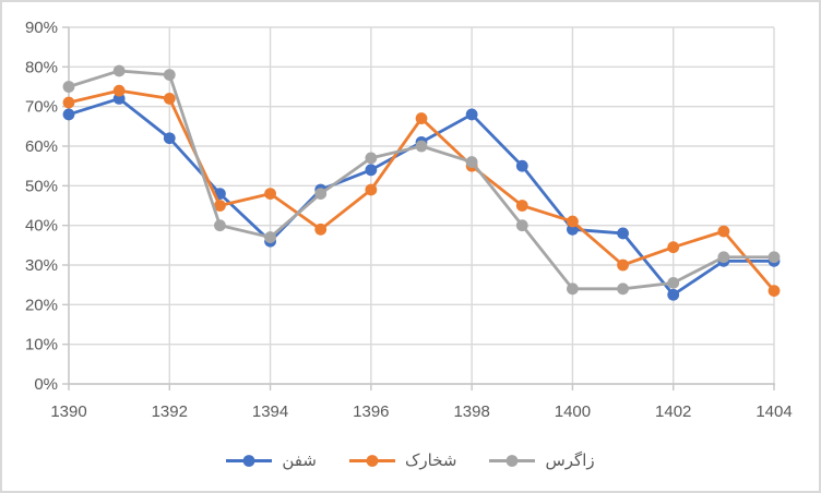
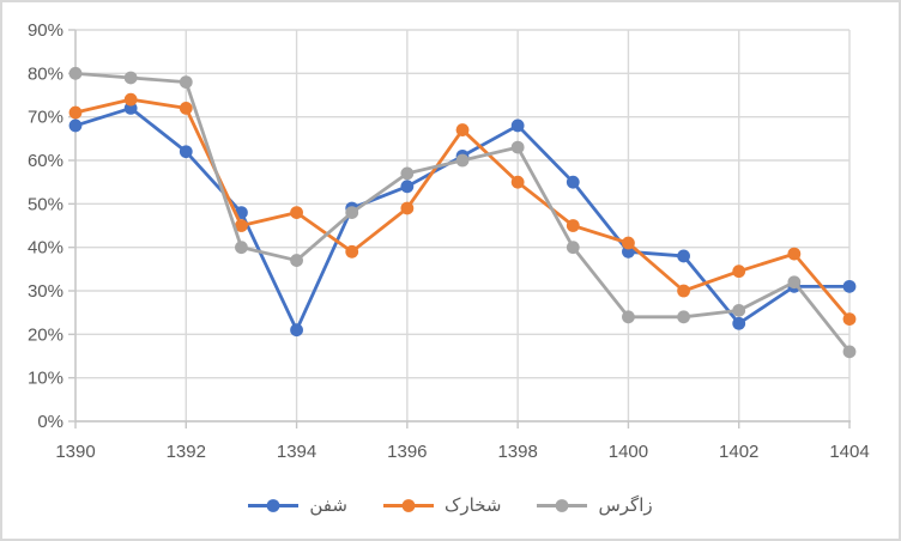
زاگرس/1390: 75% -> 80%
شفن/1394: 36% -> 21%
زاگرس/1398: 56% -> 63%
زاگرس/1404: 32% -> 16%
